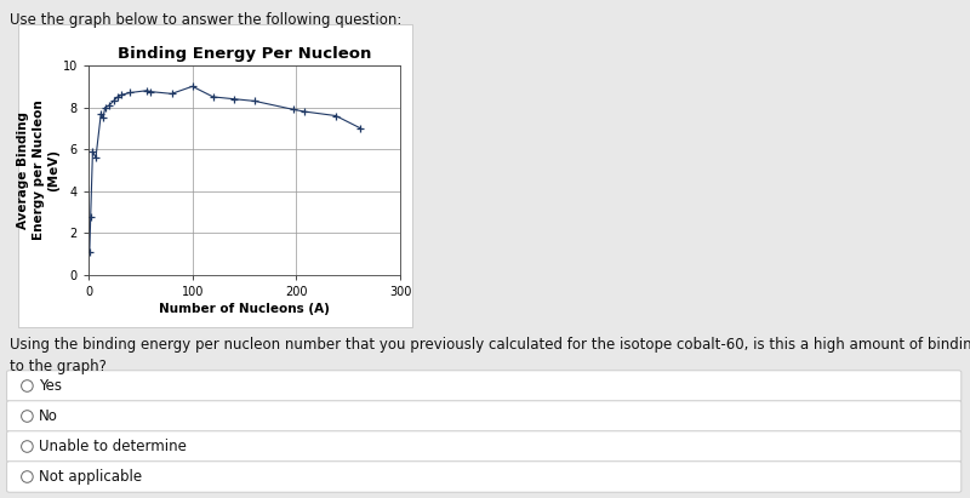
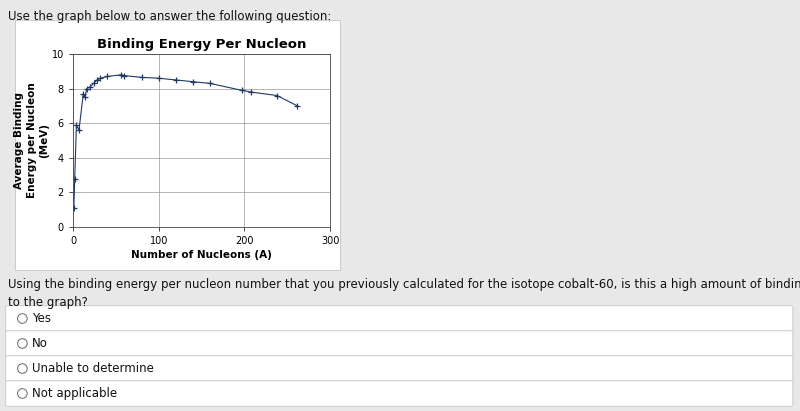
100: 9.0 -> 8.6
